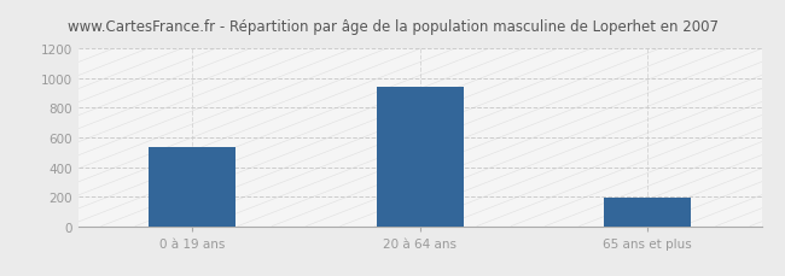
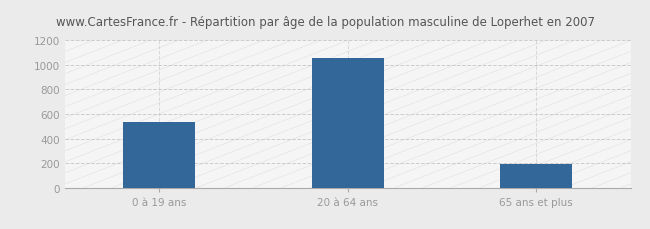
20 à 64 ans: 940 -> 1060
